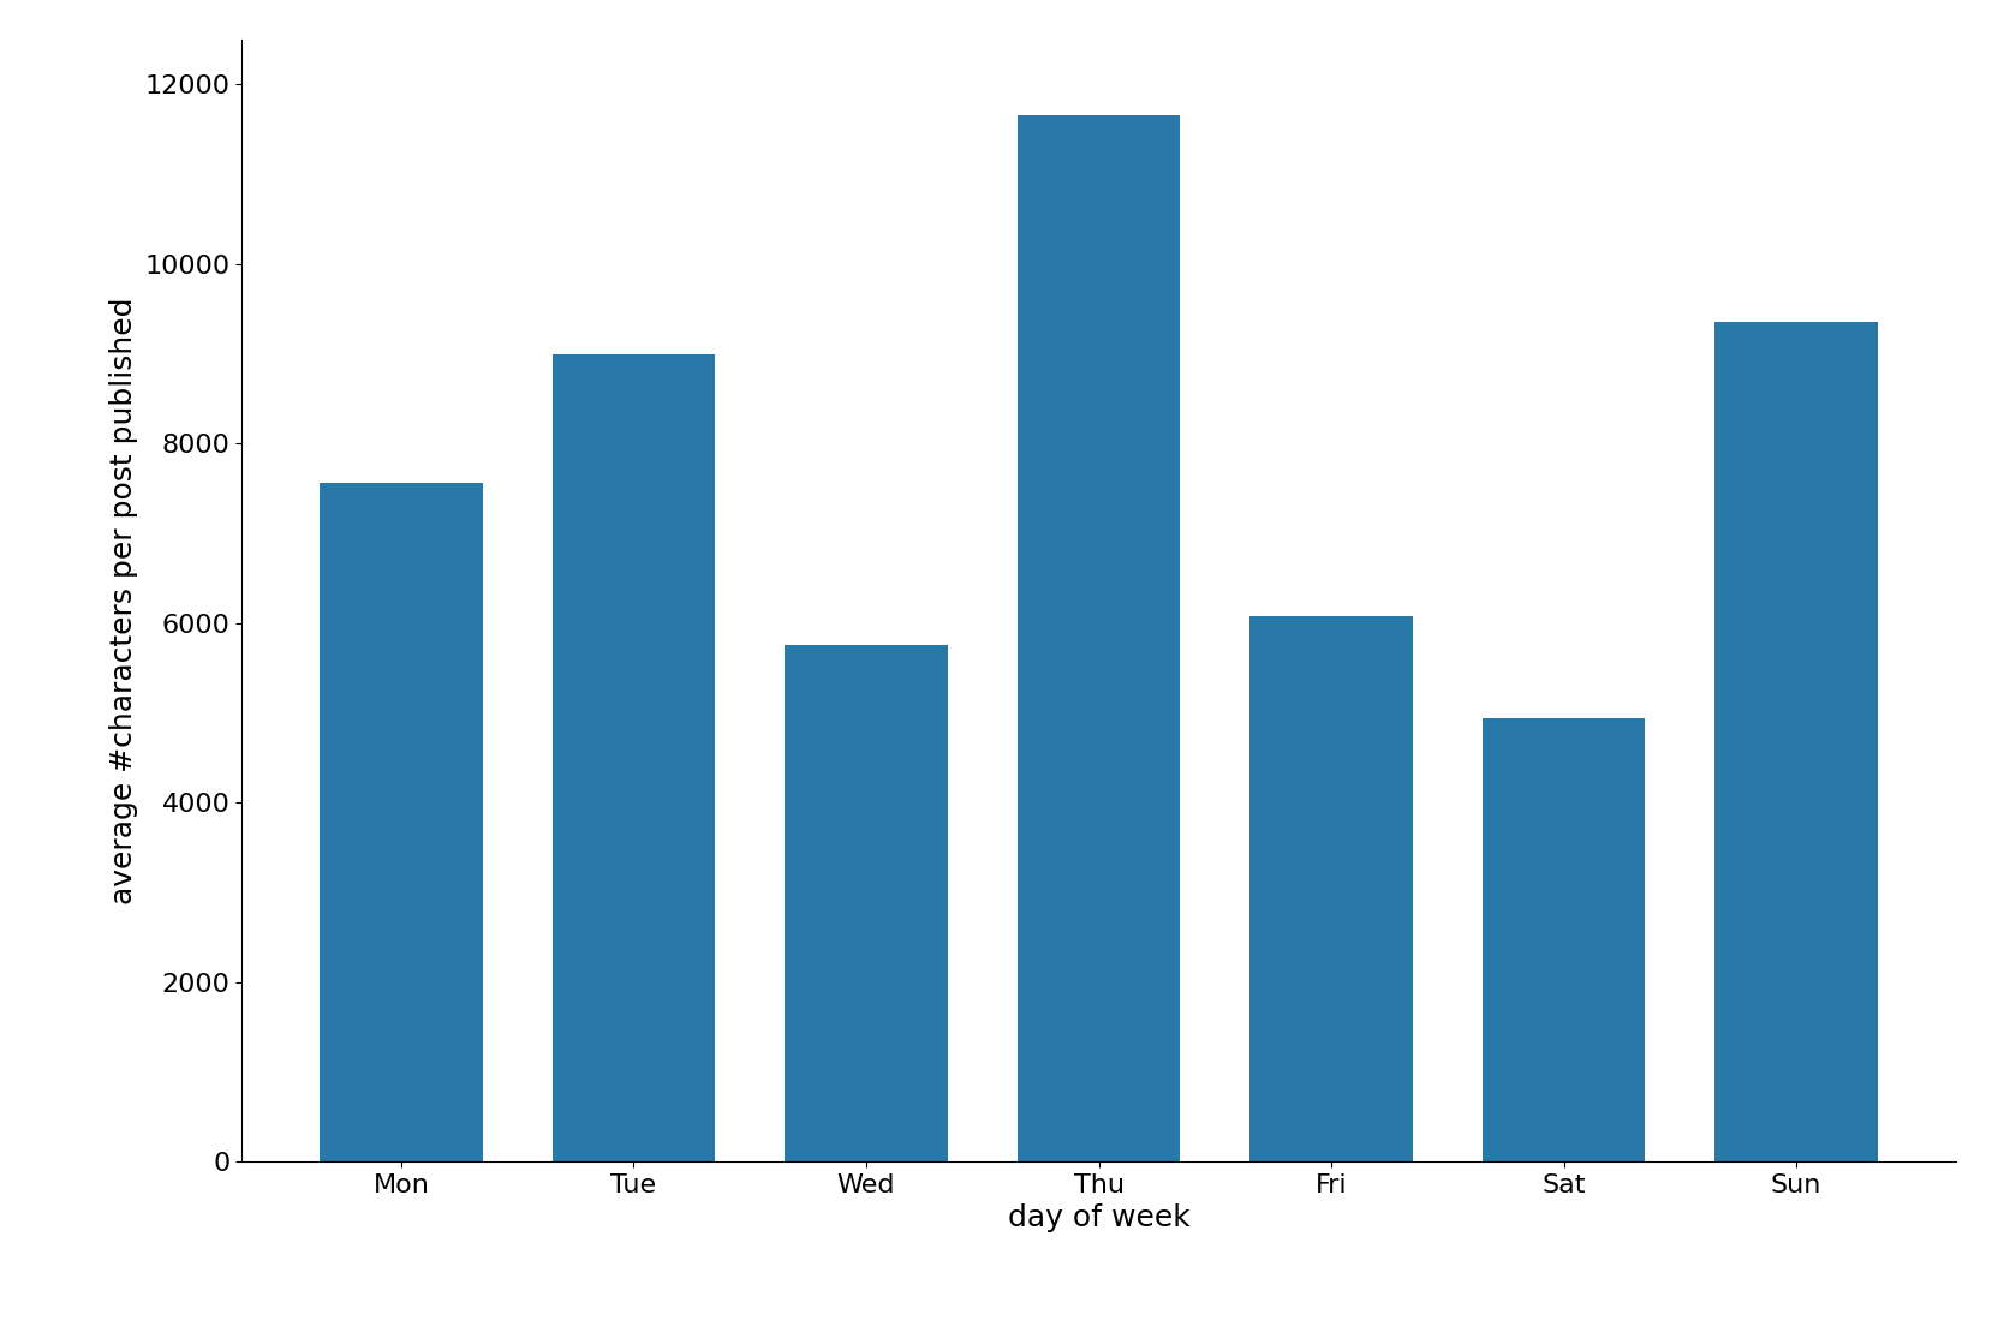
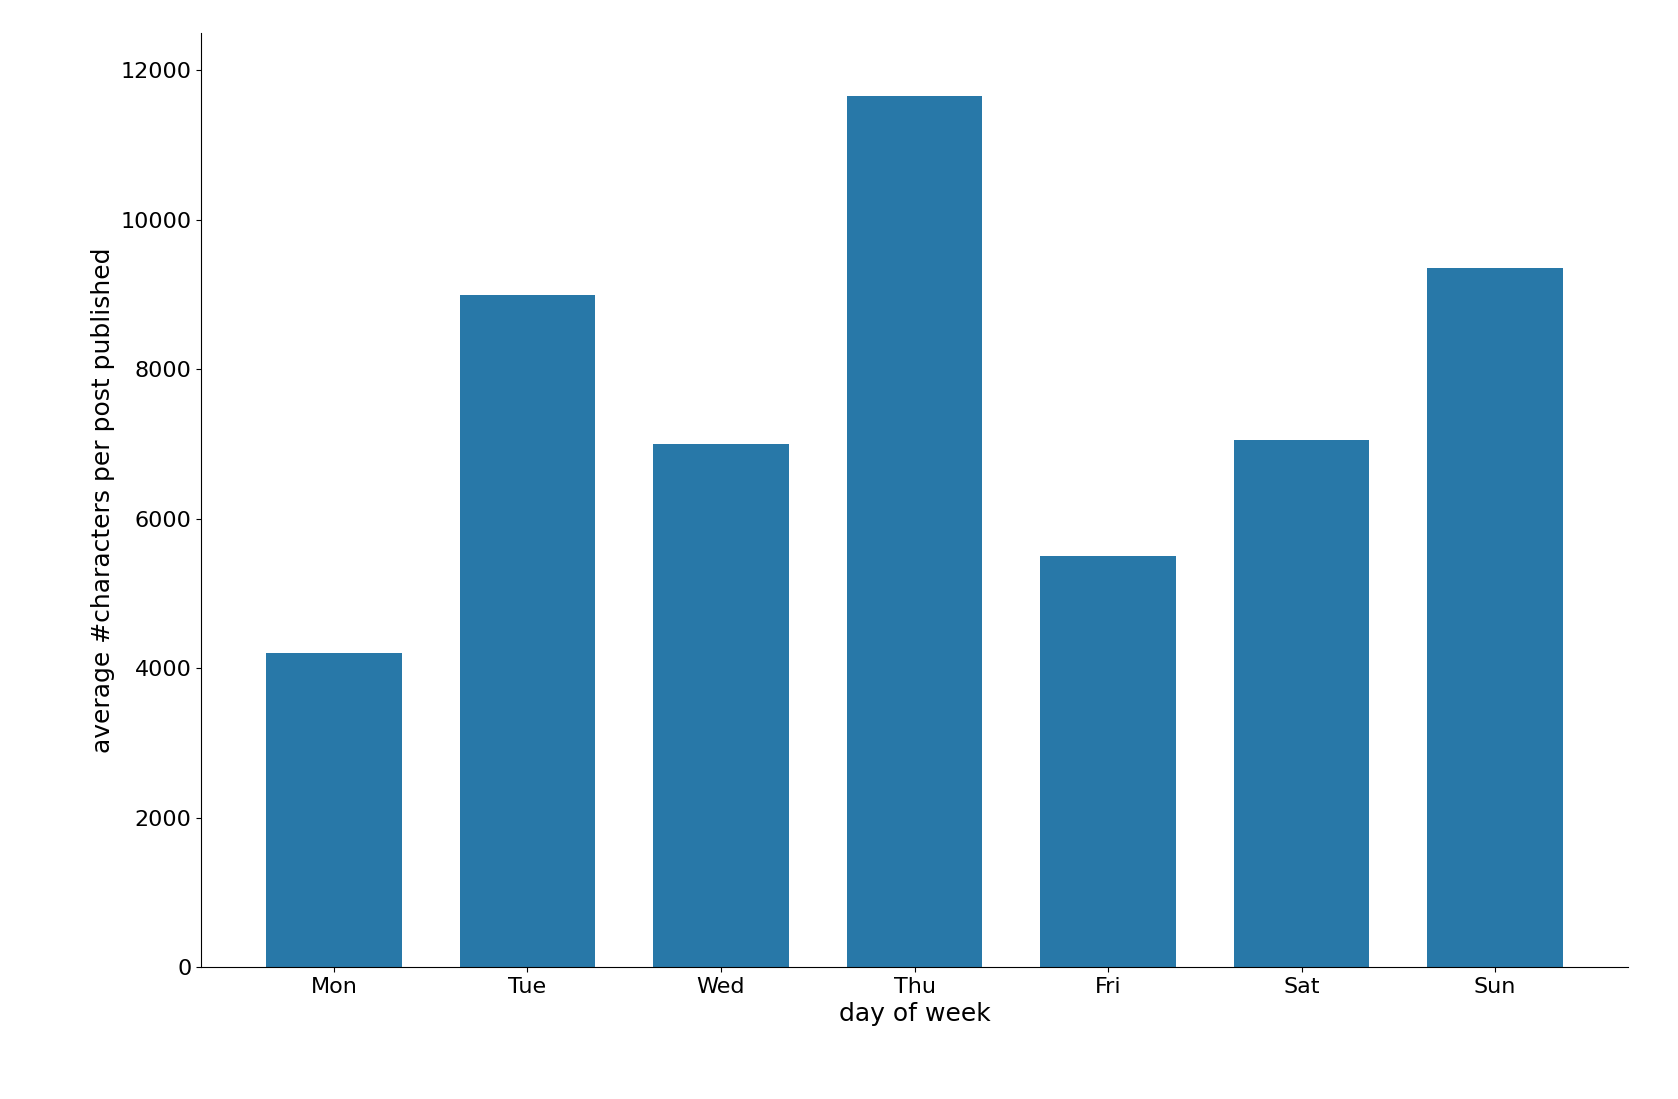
Mon: 7560 -> 4200
Wed: 5760 -> 7000
Fri: 6080 -> 5500
Sat: 4940 -> 7050
